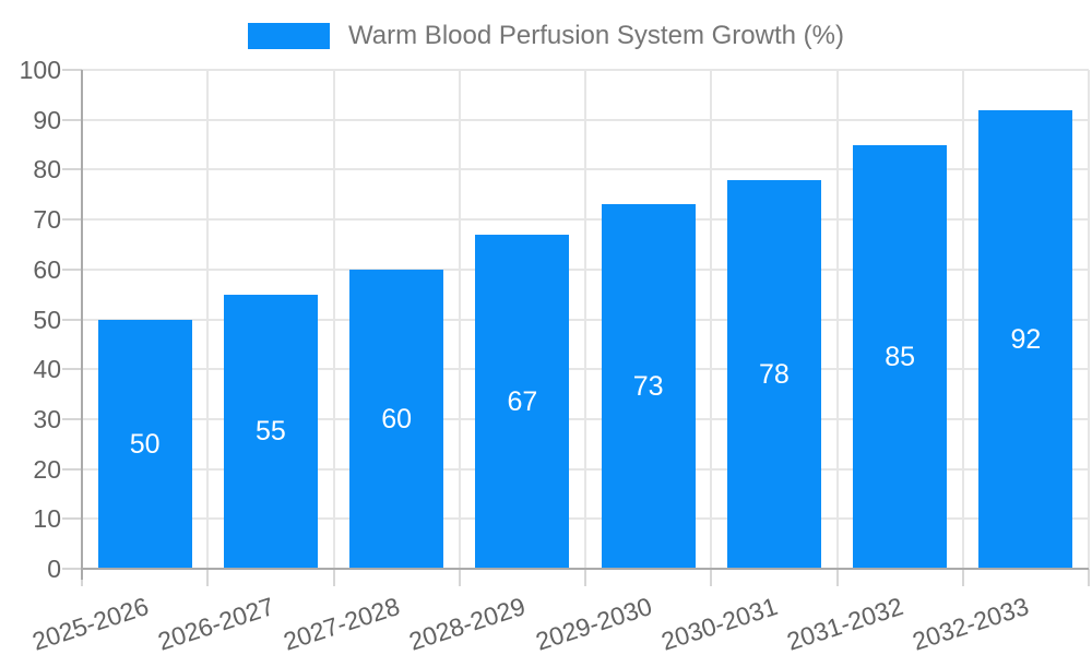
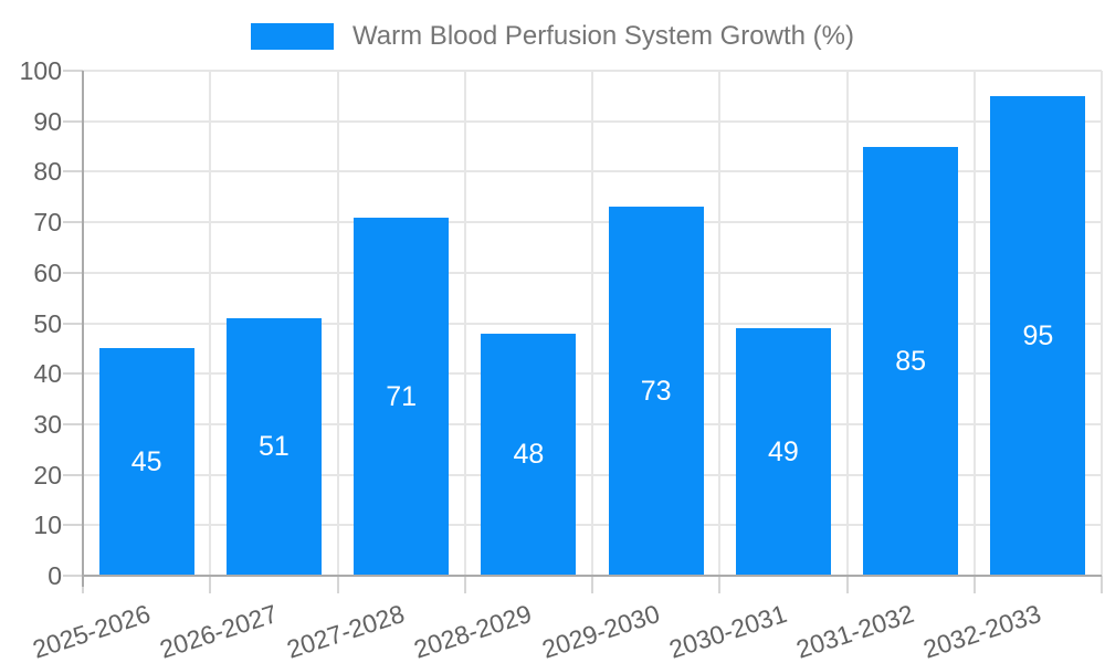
2025-2026: 50 -> 45
2026-2027: 55 -> 51
2027-2028: 60 -> 71
2028-2029: 67 -> 48
2030-2031: 78 -> 49
2032-2033: 92 -> 95
